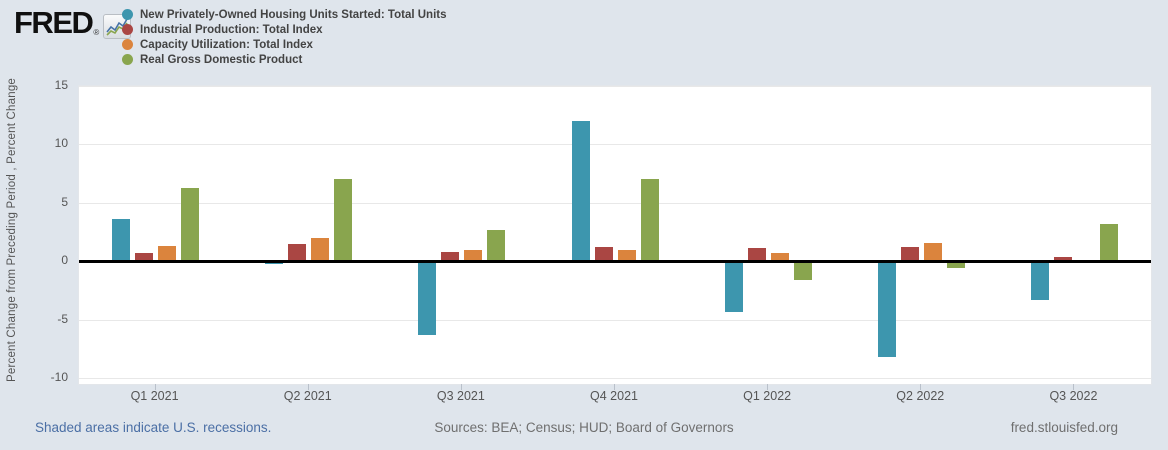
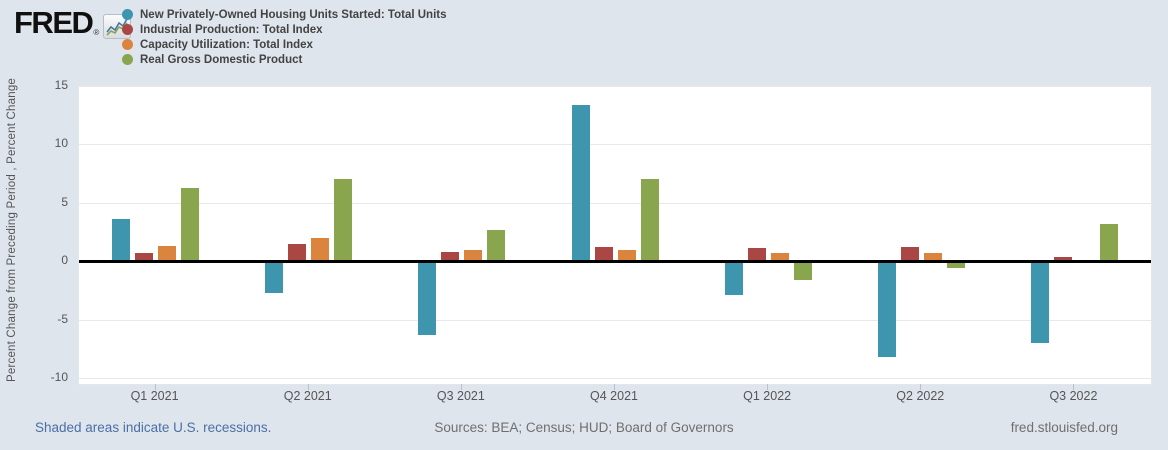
New Privately-Owned Housing Units Started: Total Units/Q2 2021: -0.2 -> -2.7
New Privately-Owned Housing Units Started: Total Units/Q4 2021: 12.0 -> 13.4
New Privately-Owned Housing Units Started: Total Units/Q1 2022: -4.3 -> -2.9
Capacity Utilization: Total Index/Q2 2022: 1.6 -> 0.7
New Privately-Owned Housing Units Started: Total Units/Q3 2022: -3.3 -> -7.0
